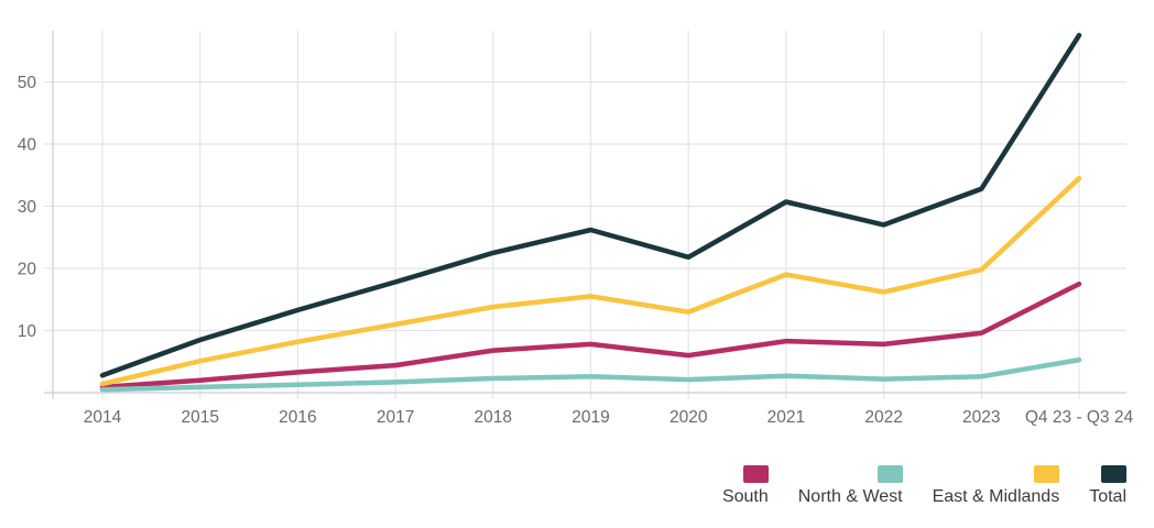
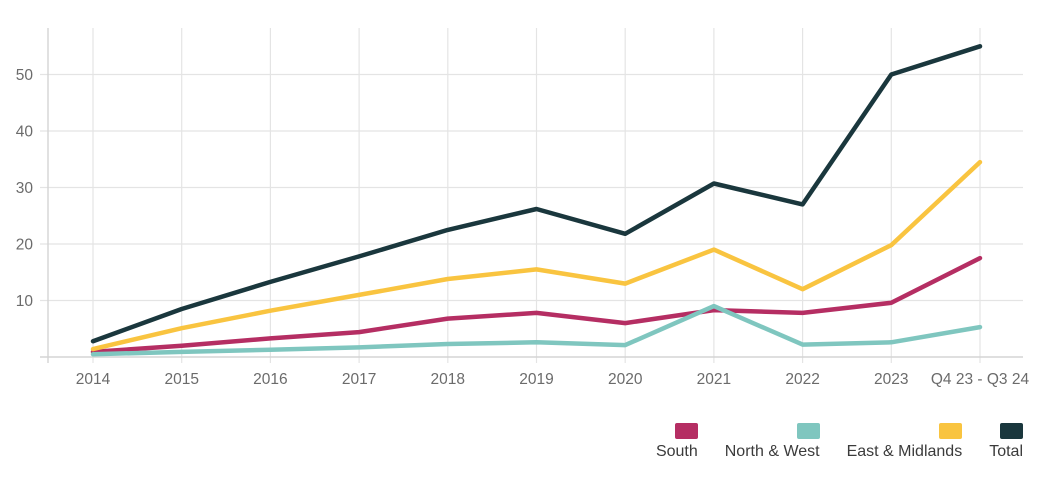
North & West/2021: 3 -> 9
East & Midlands/2022: 16 -> 12
Total/2023: 33 -> 50
Total/Q4 23 - Q3 24: 58 -> 55
